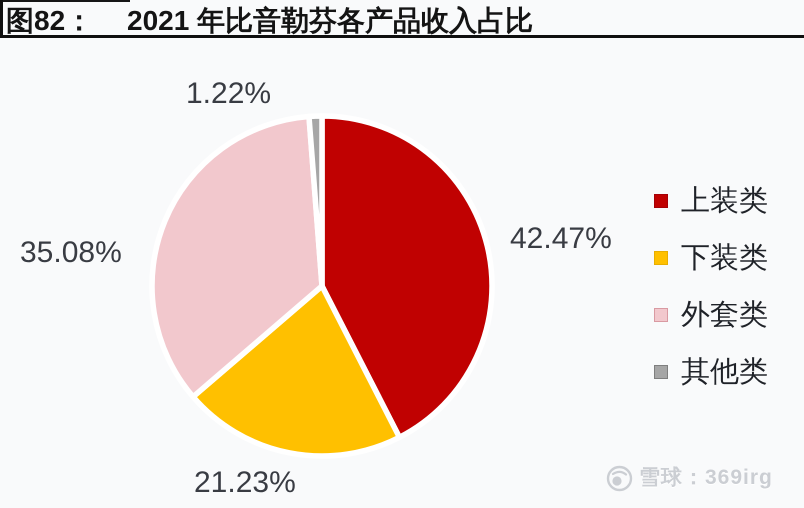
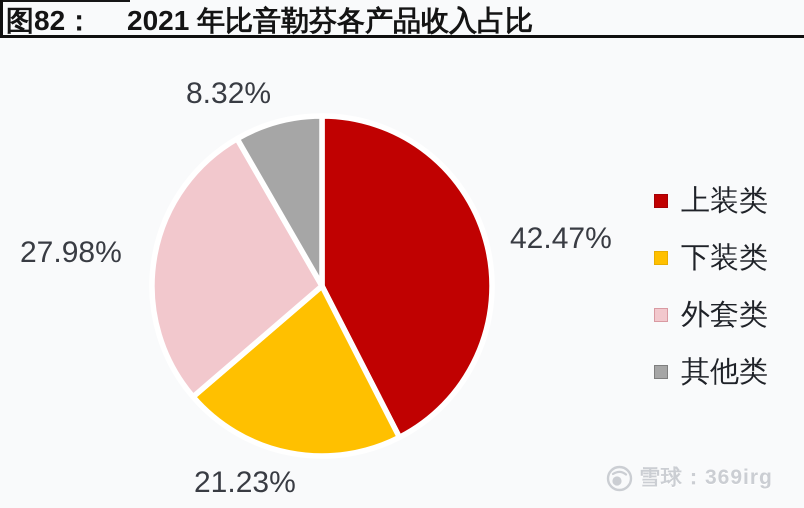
外套类: 35.08% -> 27.98%
其他类: 1.22% -> 8.32%
